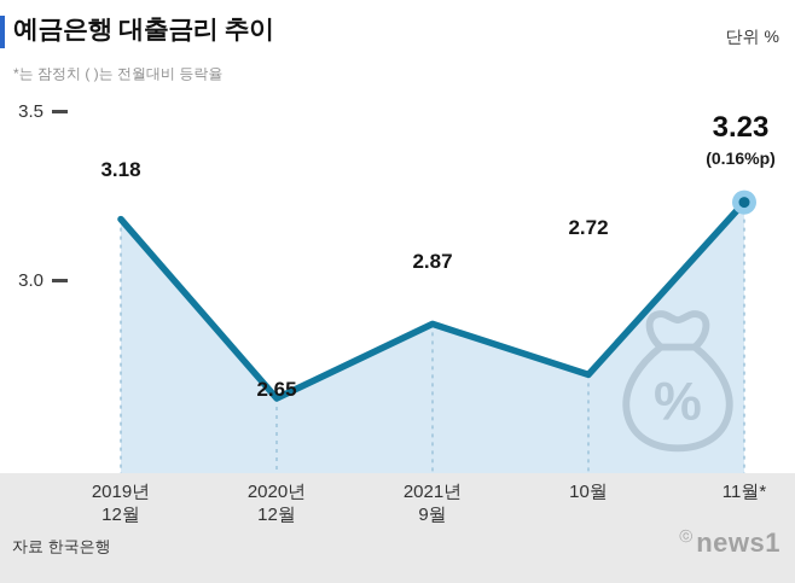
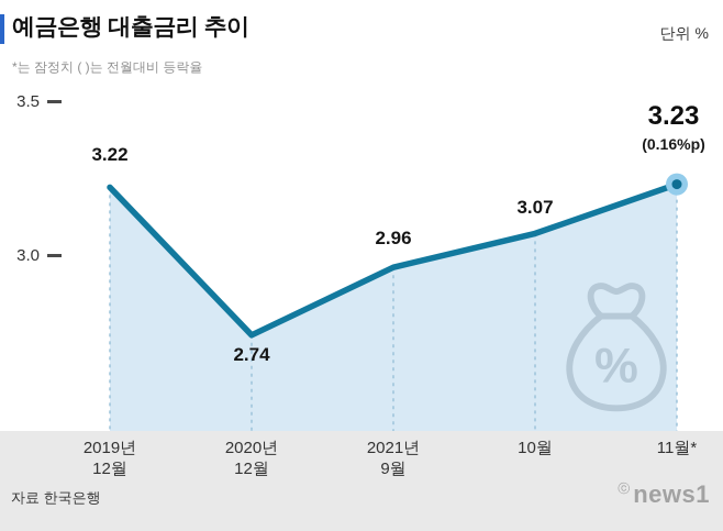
2019년 12월: 3.18 -> 3.22
2020년 12월: 2.65 -> 2.74
2021년 9월: 2.87 -> 2.96
10월: 2.72 -> 3.07
